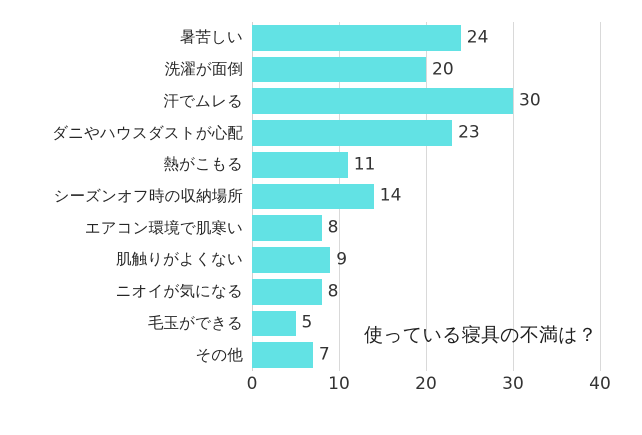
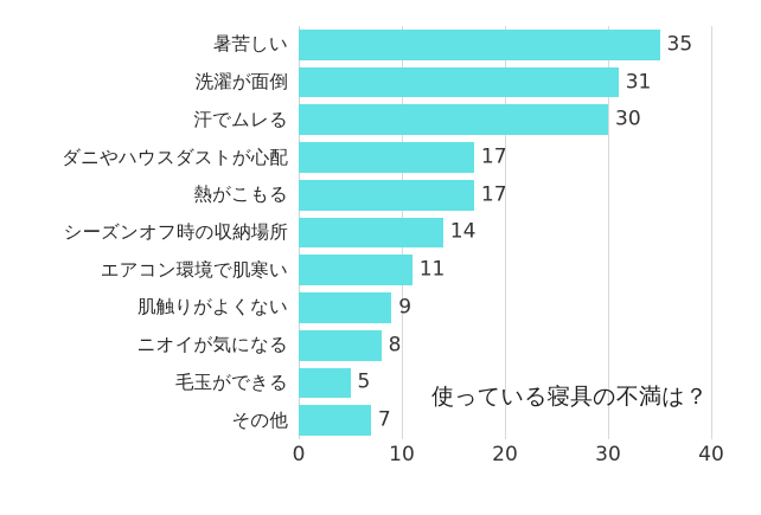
暑苦しい: 24 -> 35
洗濯が面倒: 20 -> 31
ダニやハウスダストが心配: 23 -> 17
熱がこもる: 11 -> 17
エアコン環境で肌寒い: 8 -> 11
